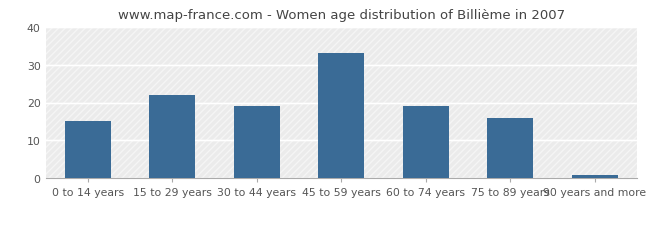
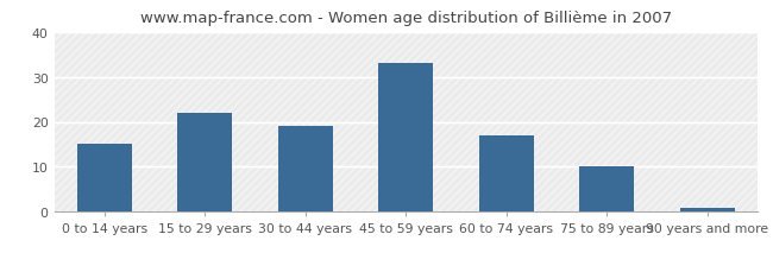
60 to 74 years: 19 -> 17
75 to 89 years: 16 -> 10
